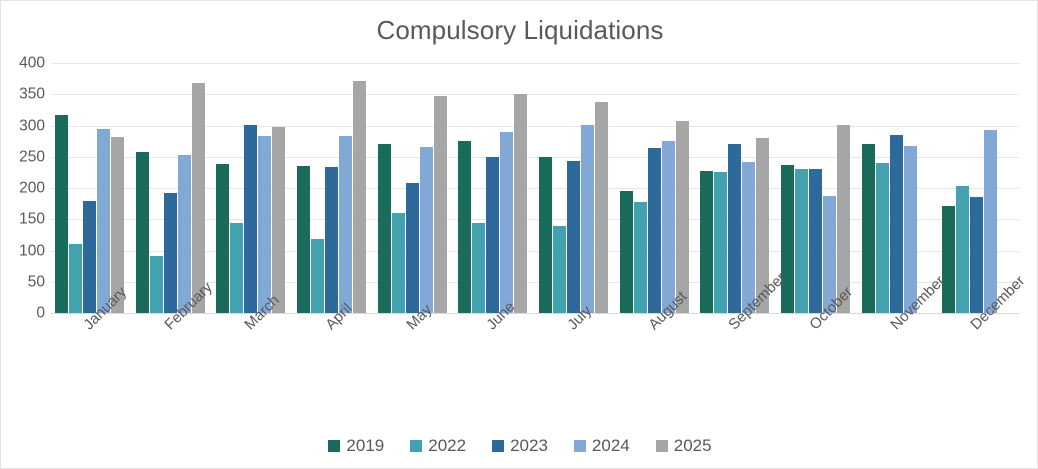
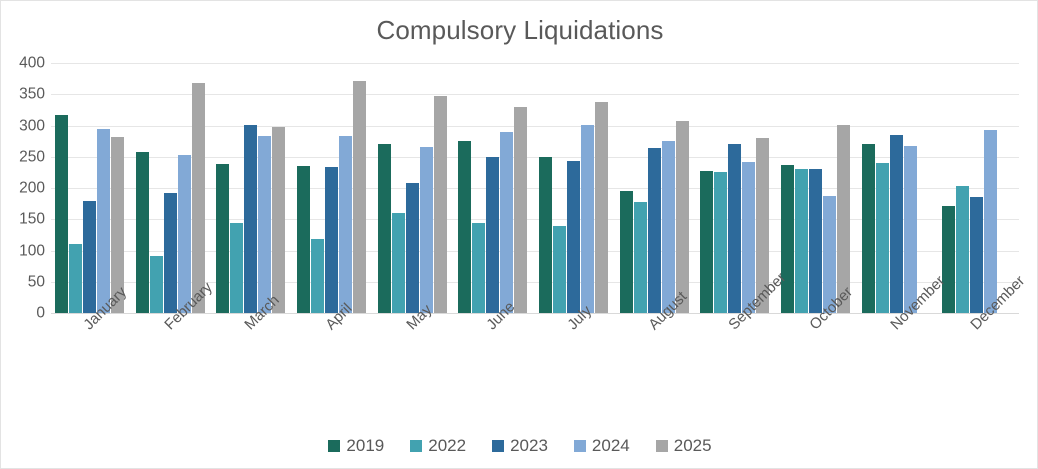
2025/June: 350 -> 330
